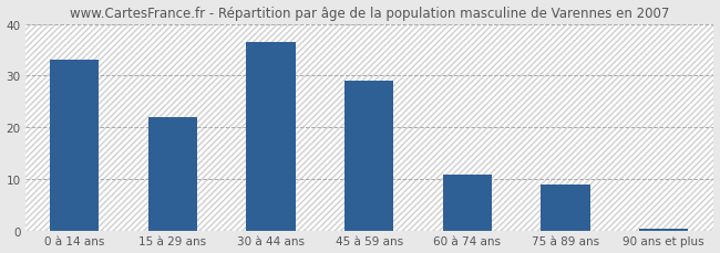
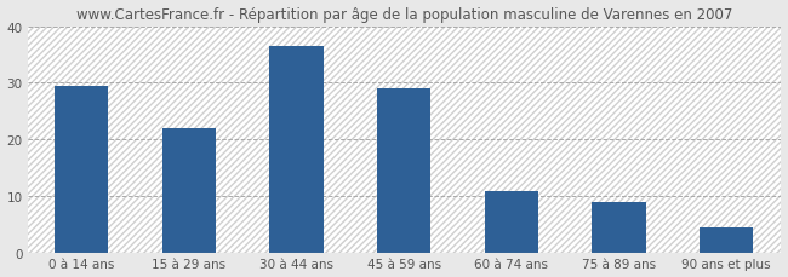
0 à 14 ans: 33.0 -> 29.5
90 ans et plus: 0.5 -> 4.5
